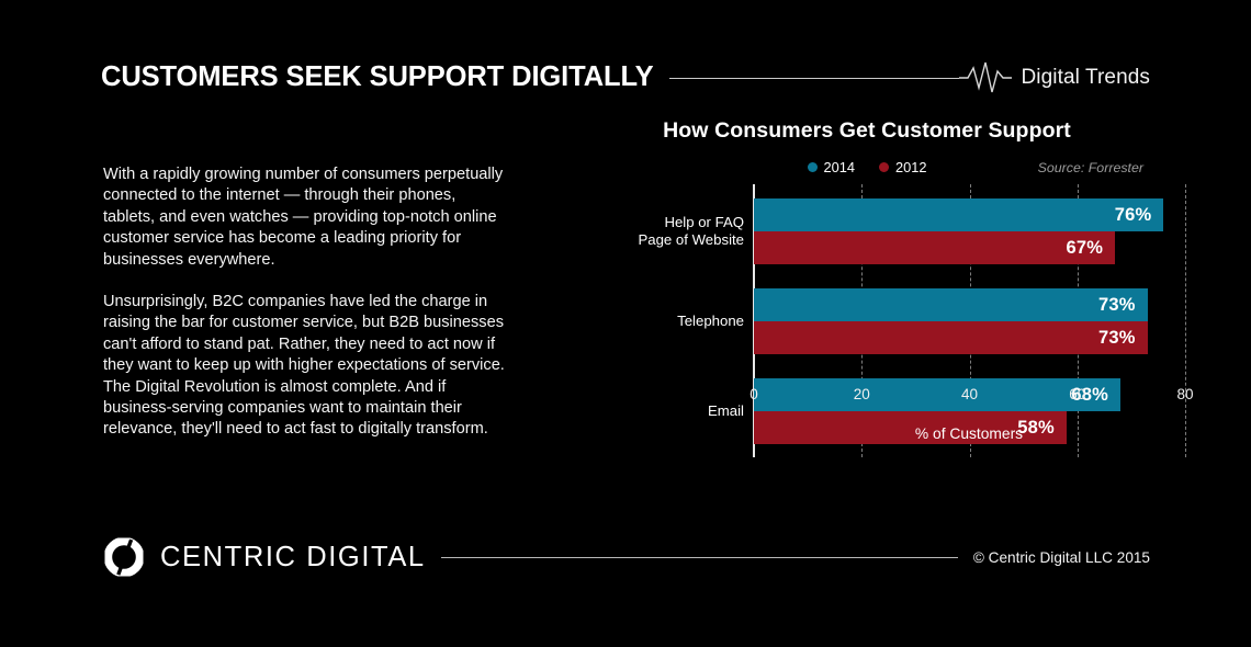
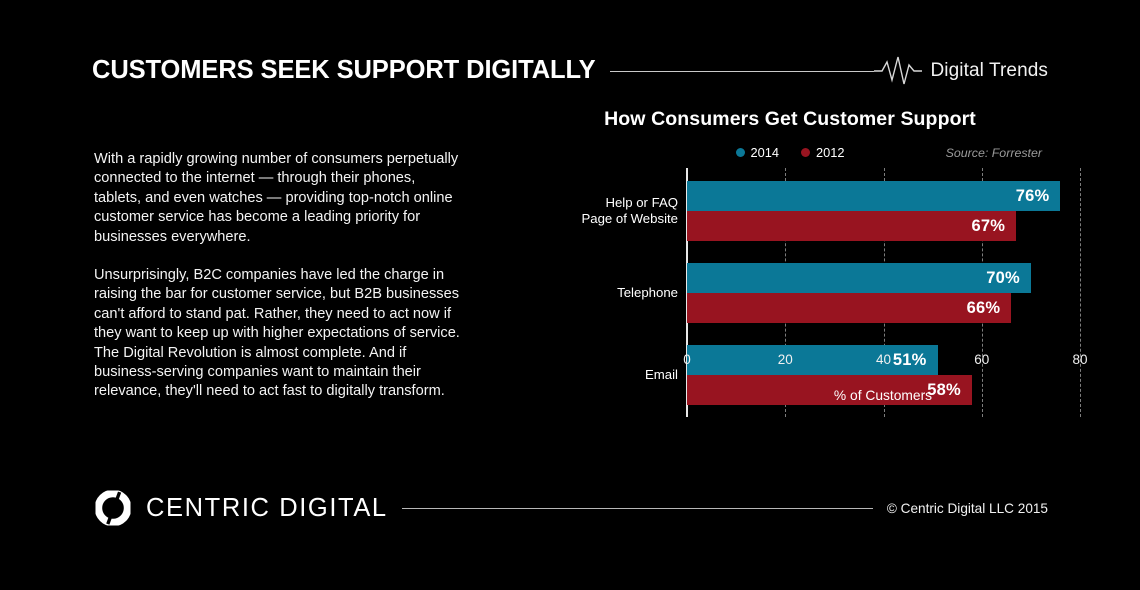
2014/Telephone: 73% -> 70%
2012/Telephone: 73% -> 66%
2014/Email: 68% -> 51%
